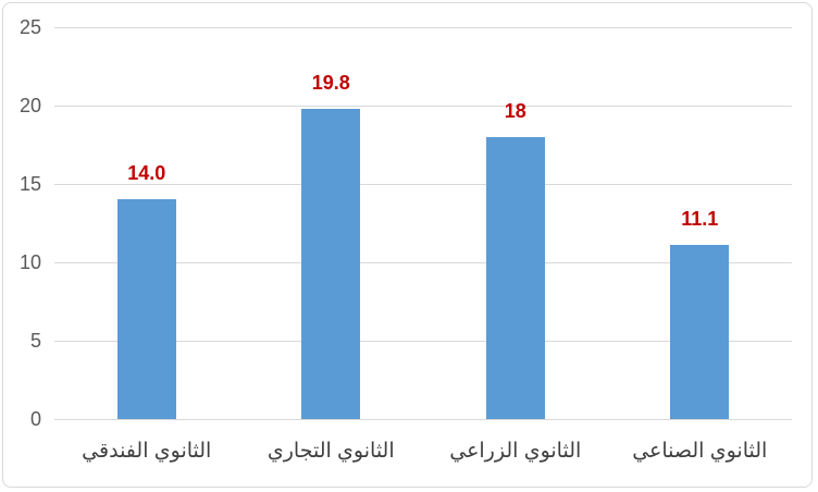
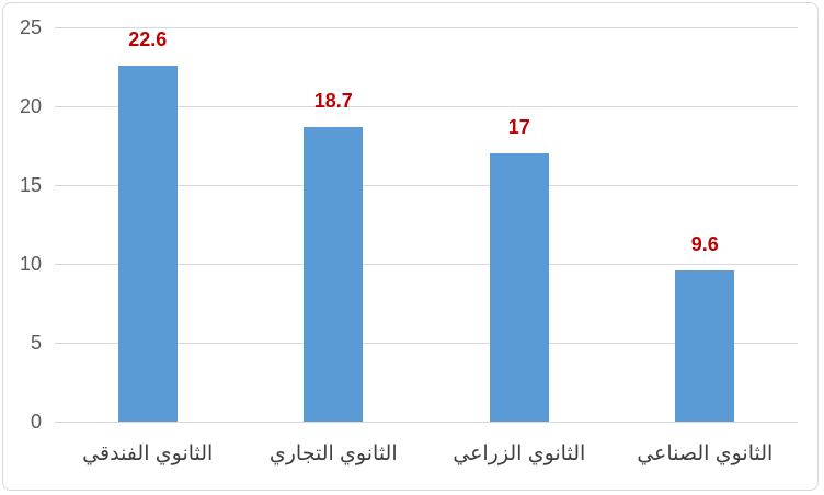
الثانوي الفندقي: 14.0 -> 22.6
الثانوي التجاري: 19.8 -> 18.7
الثانوي الزراعي: 18 -> 17
الثانوي الصناعي: 11.1 -> 9.6
